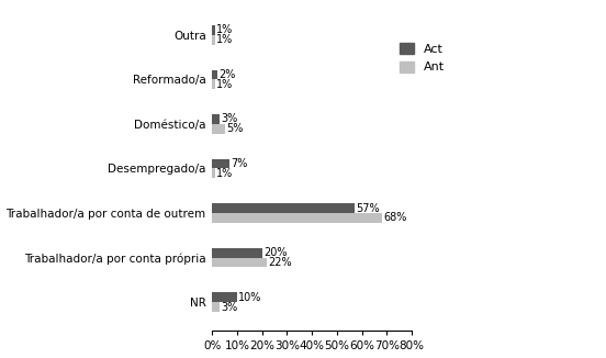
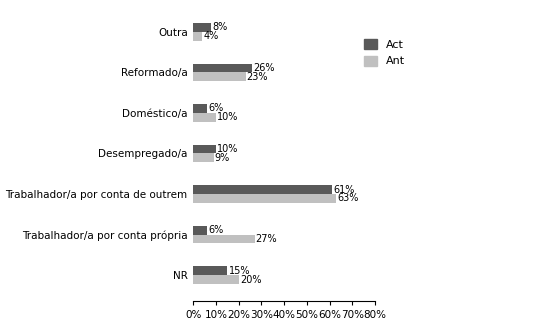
Act/Outra: 1% -> 8%
Ant/Outra: 1% -> 4%
Act/Reformado/a: 2% -> 26%
Ant/Reformado/a: 1% -> 23%
Act/Doméstico/a: 3% -> 6%
Ant/Doméstico/a: 5% -> 10%
Act/Desempregado/a: 7% -> 10%
Ant/Desempregado/a: 1% -> 9%
Act/Trabalhador/a por conta de outrem: 57% -> 61%
Ant/Trabalhador/a por conta de outrem: 68% -> 63%
Act/Trabalhador/a por conta própria: 20% -> 6%
Ant/Trabalhador/a por conta própria: 22% -> 27%
Act/NR: 10% -> 15%
Ant/NR: 3% -> 20%
